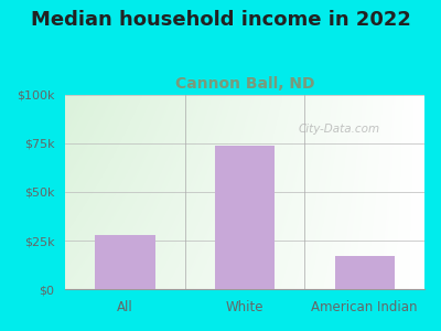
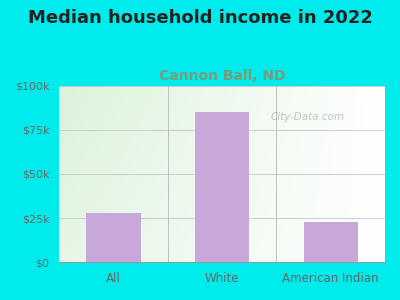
White: $74k -> $85k
American Indian: $17k -> $23k
